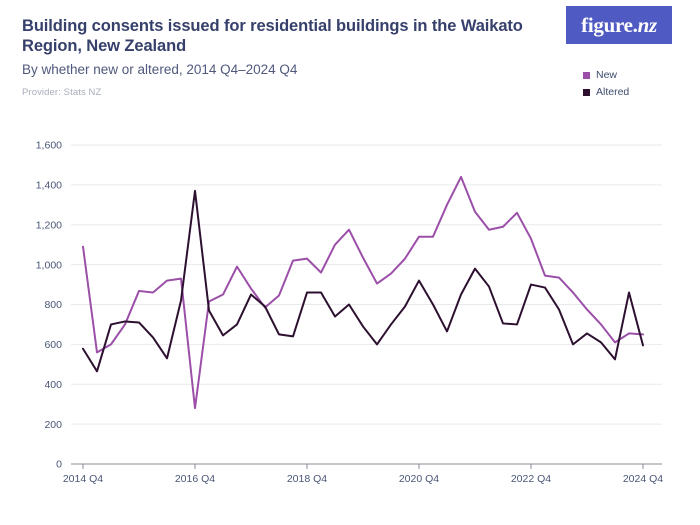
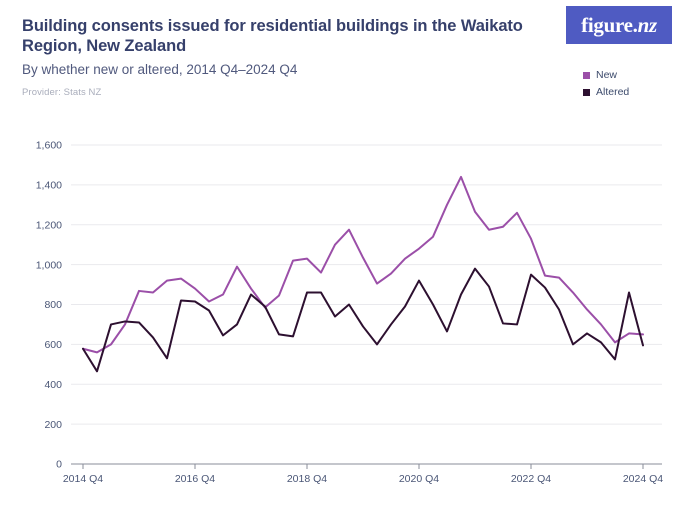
New/2014 Q4: 1090 -> 580
New/2016 Q4: 280 -> 880
Altered/2016 Q4: 1370 -> 820
New/2020 Q4: 1140 -> 1080
Altered/2022 Q4: 900 -> 950
